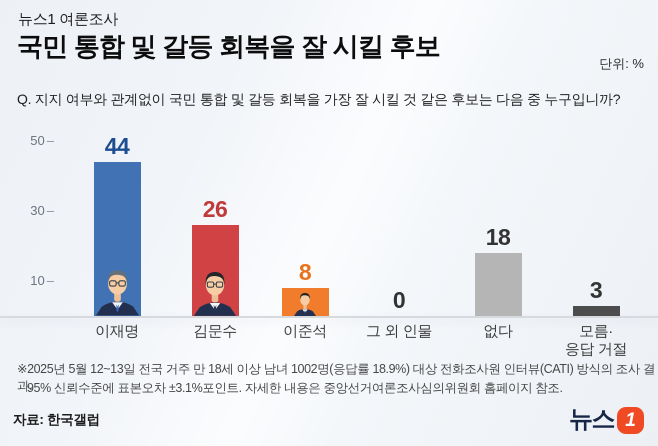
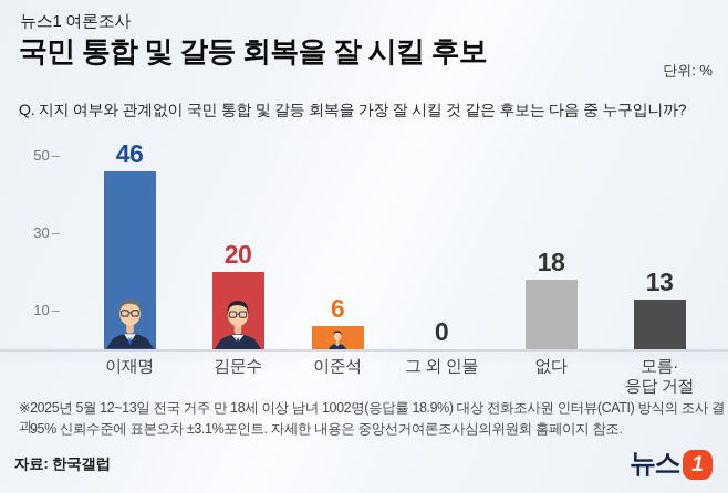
이재명: 44 -> 46
김문수: 26 -> 20
이준석: 8 -> 6
모름·응답 거절: 3 -> 13
